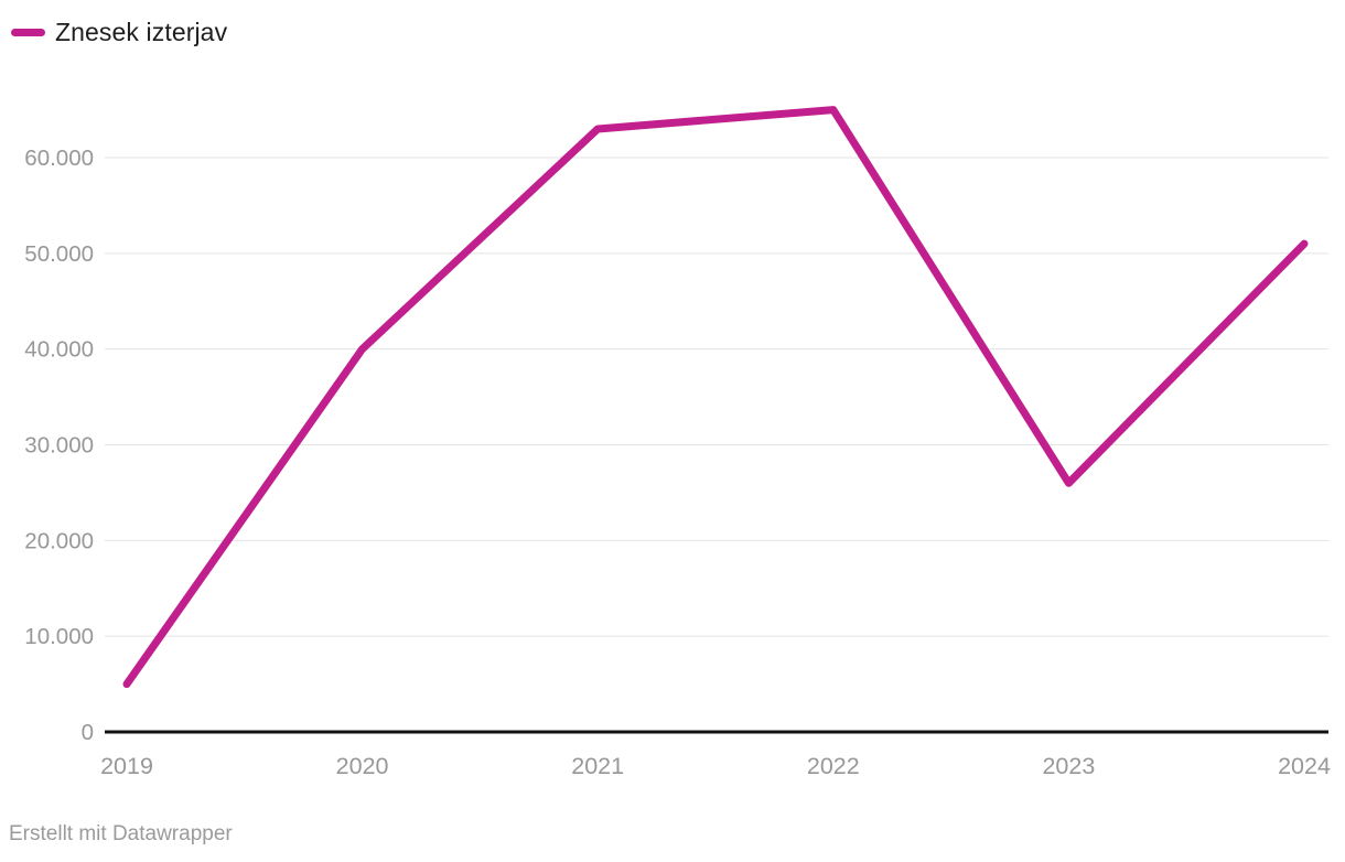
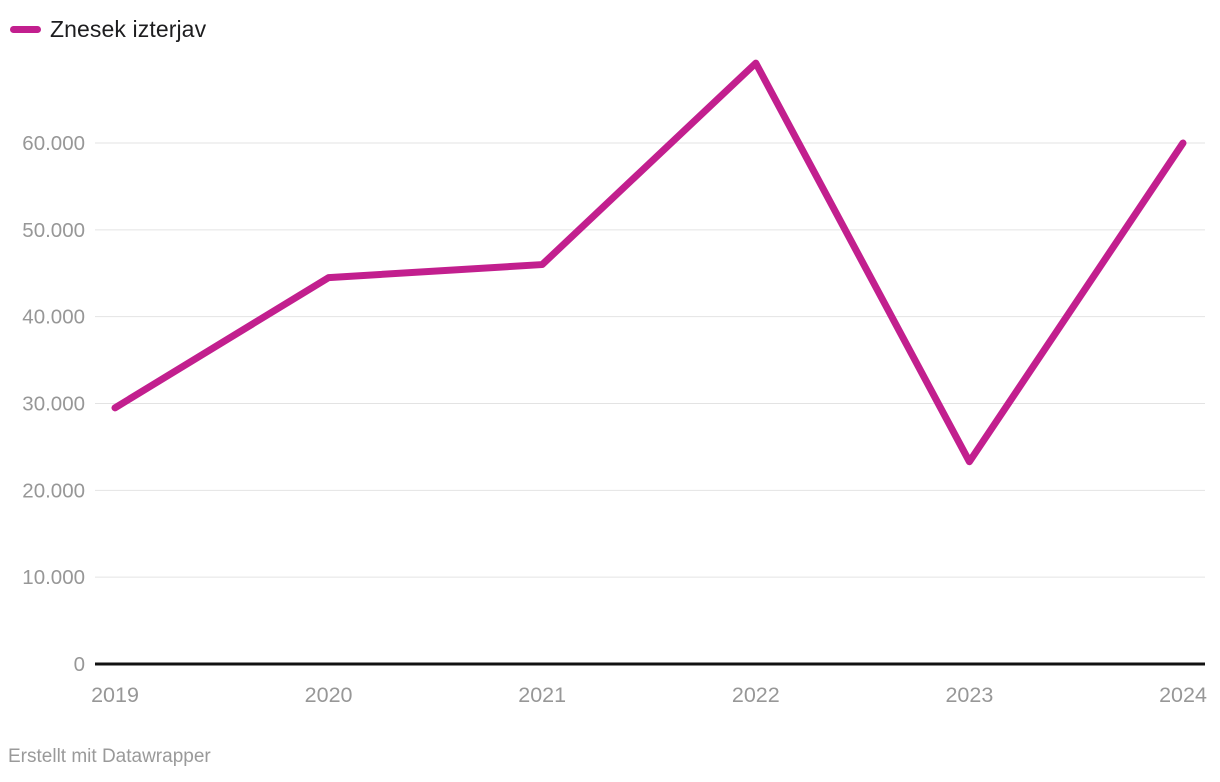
2019: 5000 -> 30000
2020: 40000 -> 44000
2021: 63000 -> 46000
2022: 65000 -> 69000
2023: 26000 -> 23000
2024: 51000 -> 60000
